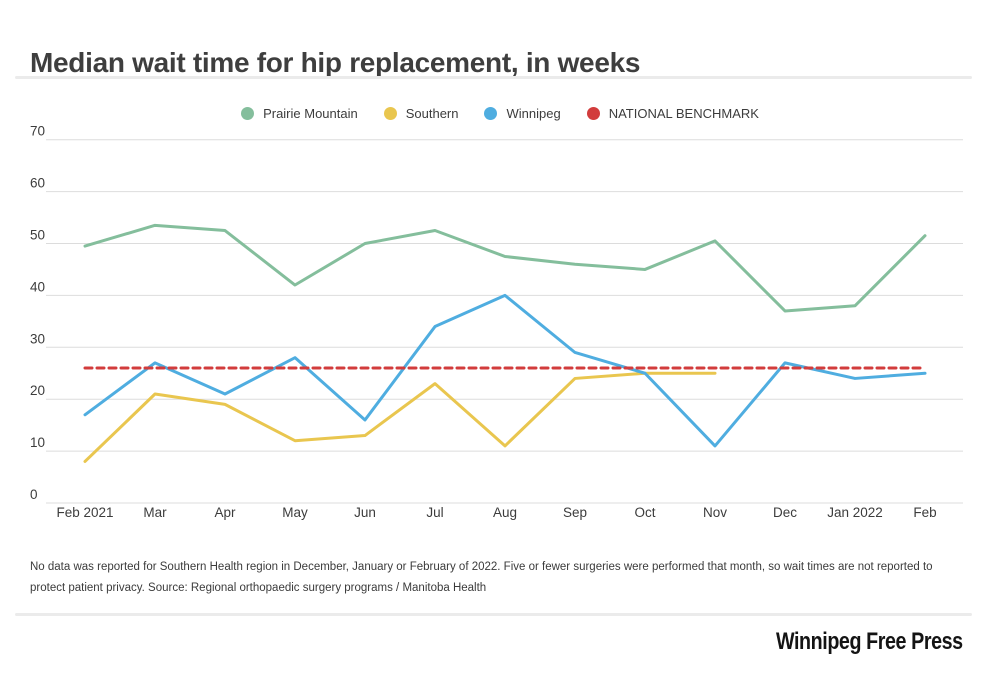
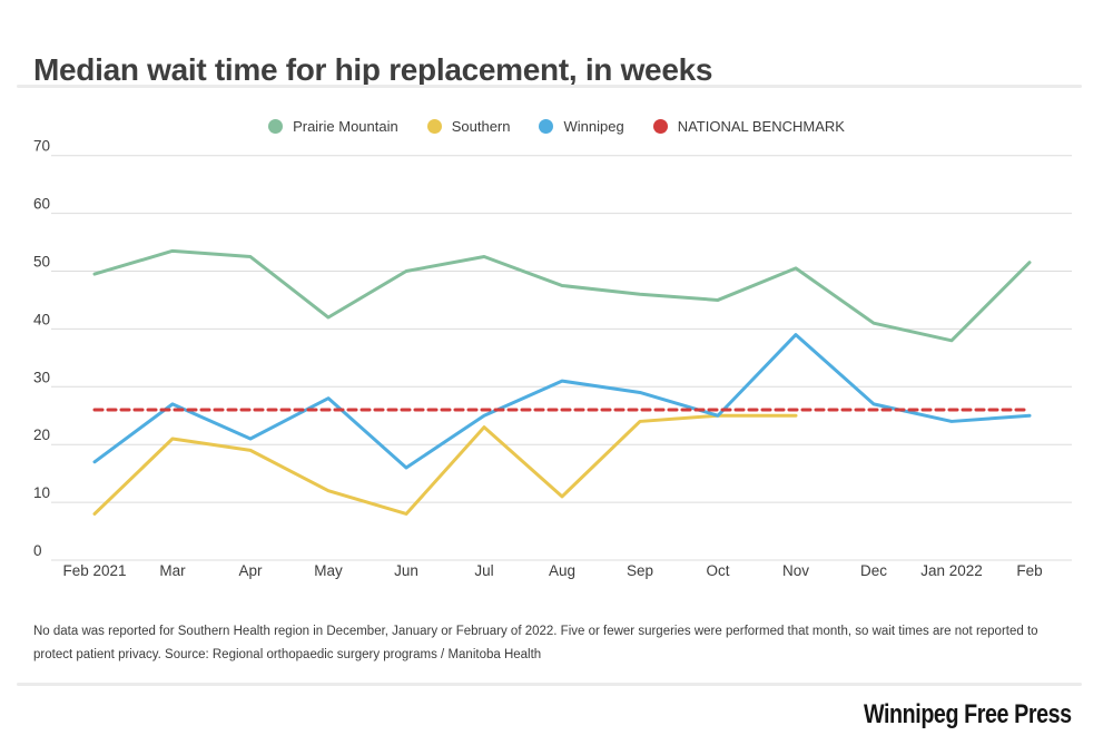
Southern/Jun: 13 -> 8
Winnipeg/Jul: 34 -> 25
Winnipeg/Aug: 40 -> 31
Winnipeg/Nov: 11 -> 39
Prairie Mountain/Dec: 37 -> 41
